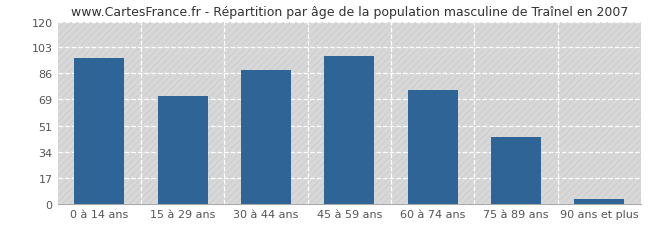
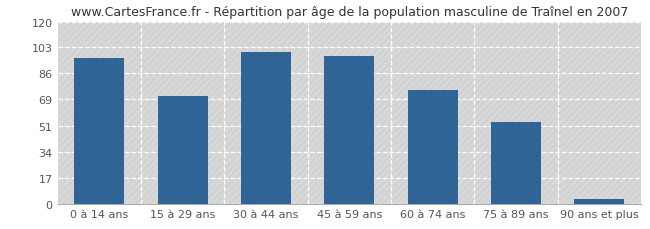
30 à 44 ans: 88 -> 100
75 à 89 ans: 44 -> 54
